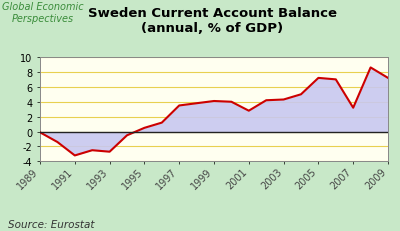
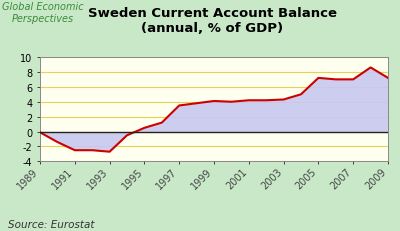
1991: -3.2 -> -2.5
2001: 2.8 -> 4.2
2007: 3.2 -> 7.0
